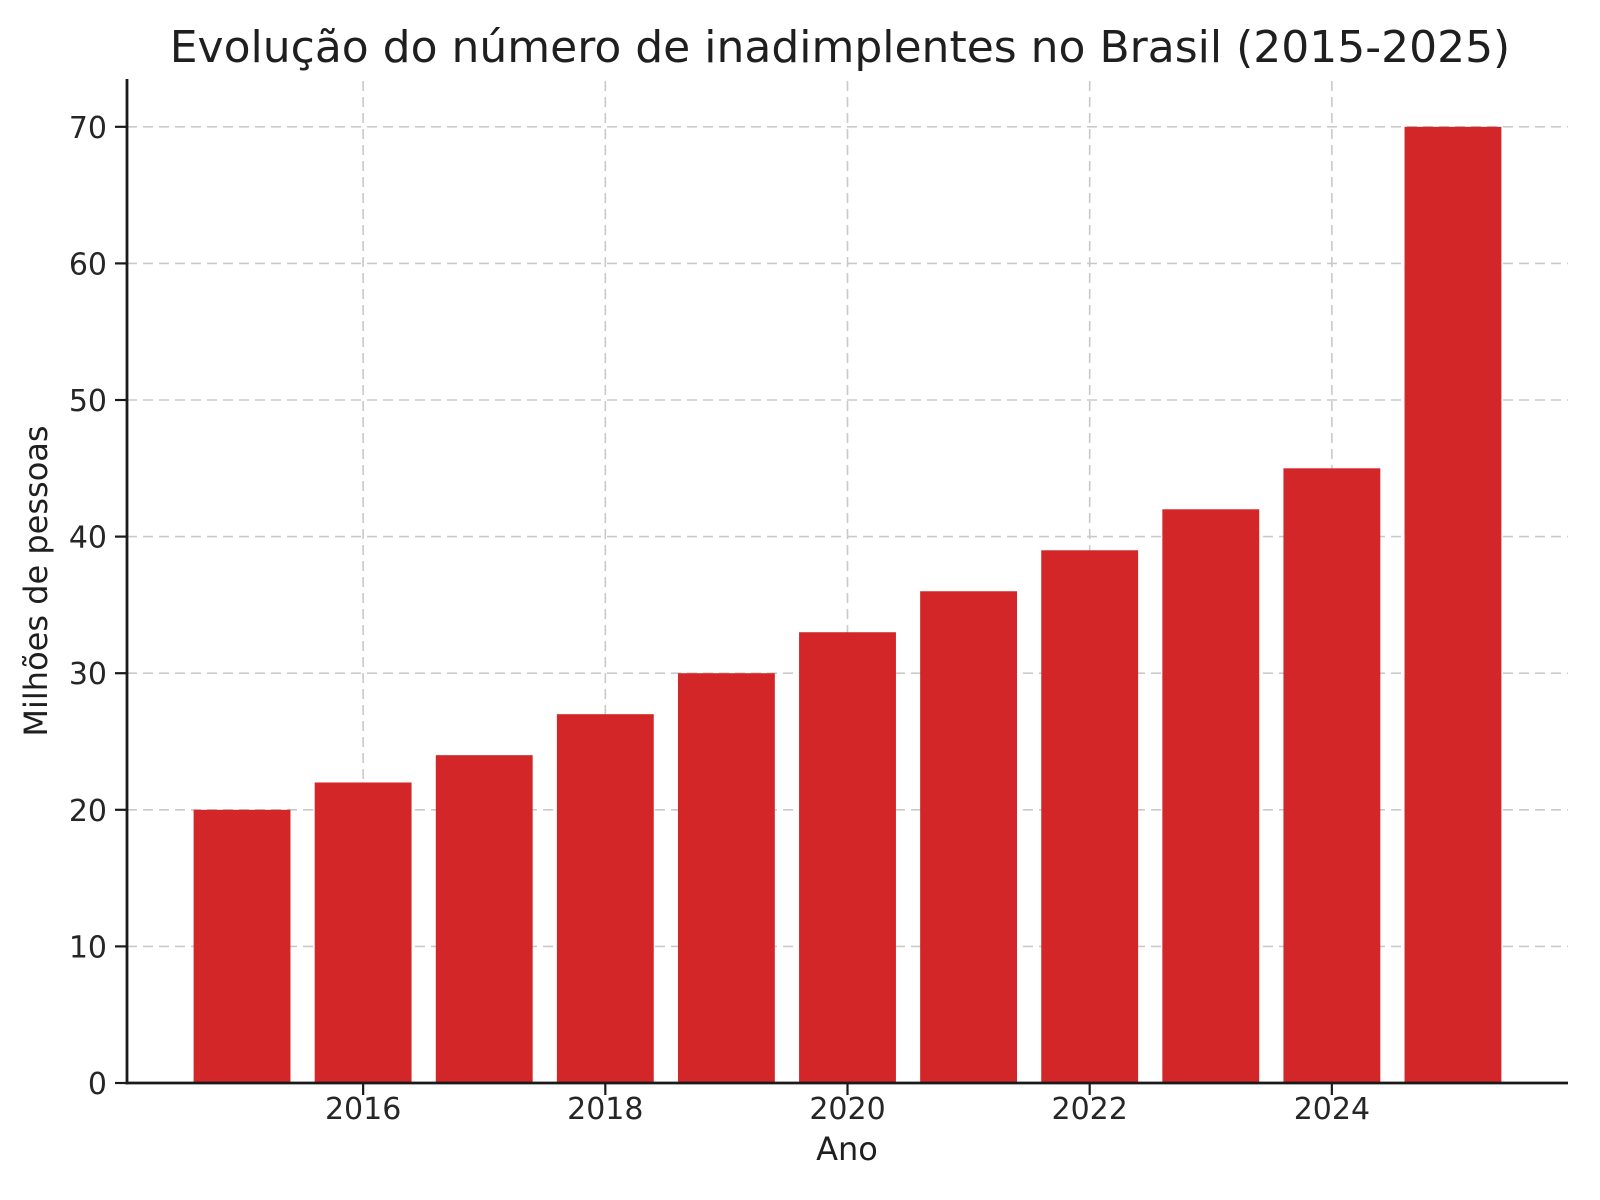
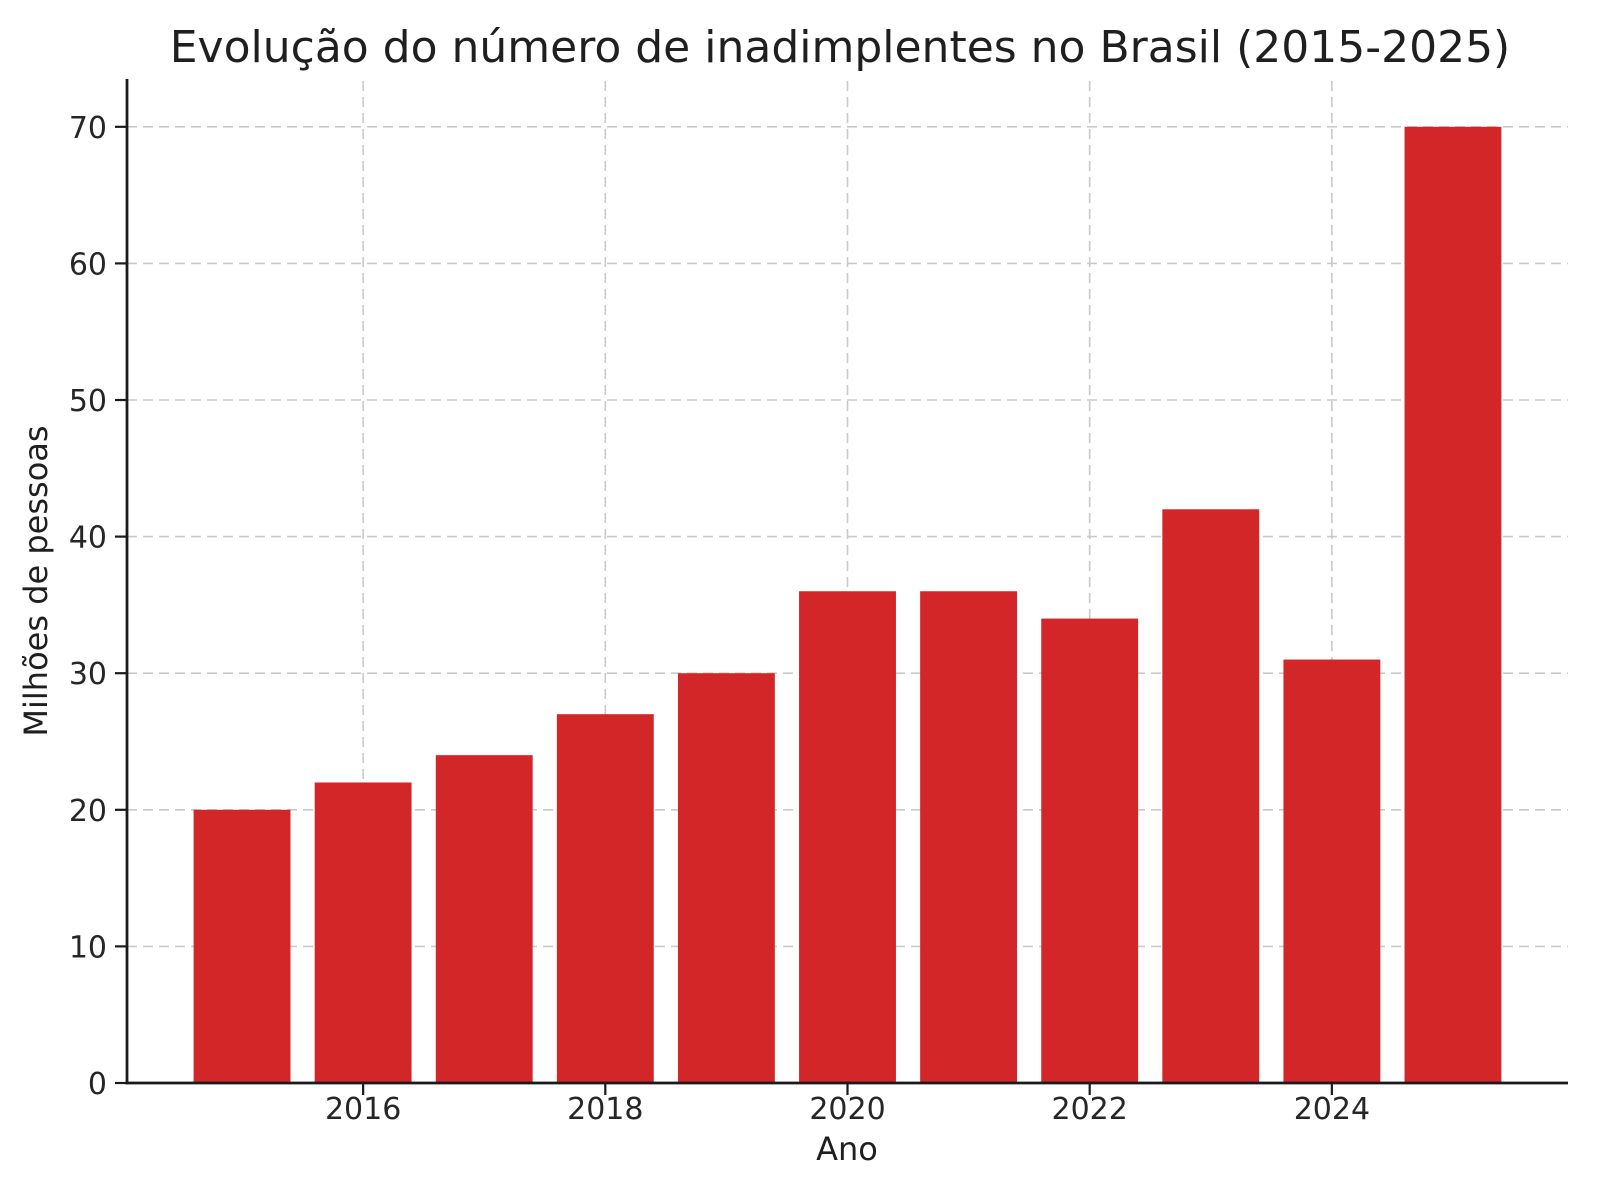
2020: 33 -> 36
2022: 39 -> 34
2024: 45 -> 31
